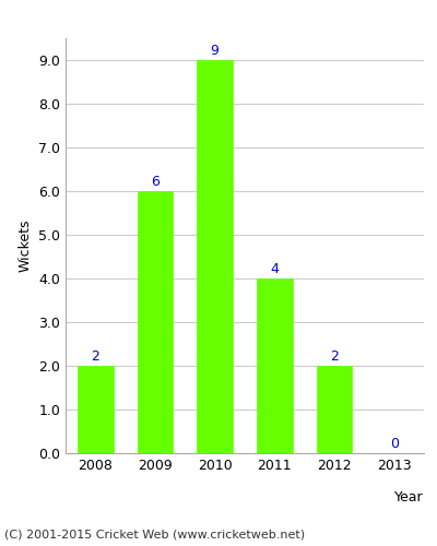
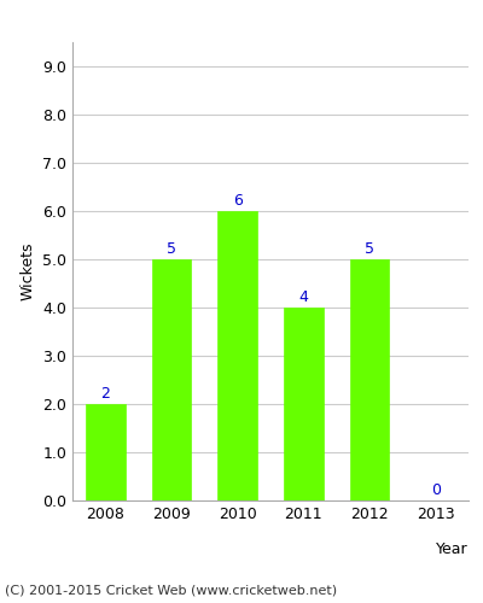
2009: 6 -> 5
2010: 9 -> 6
2012: 2 -> 5
